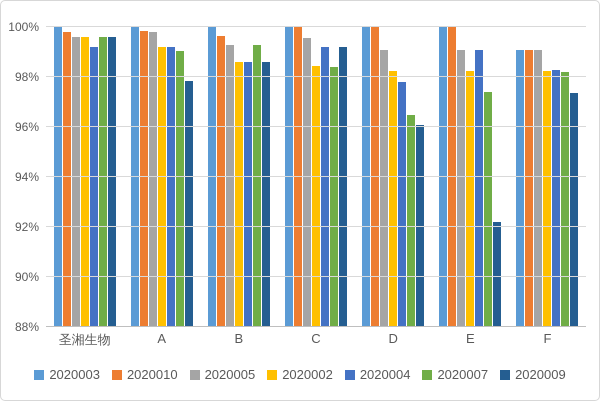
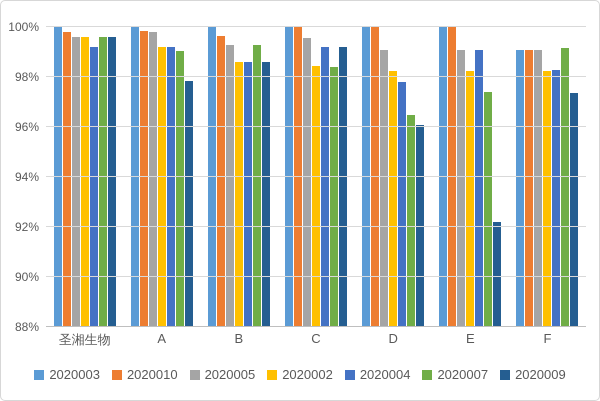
2020007/F: 98.2% -> 99.2%
